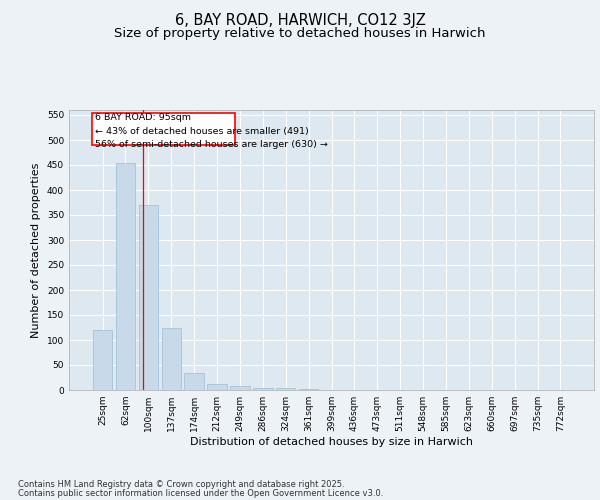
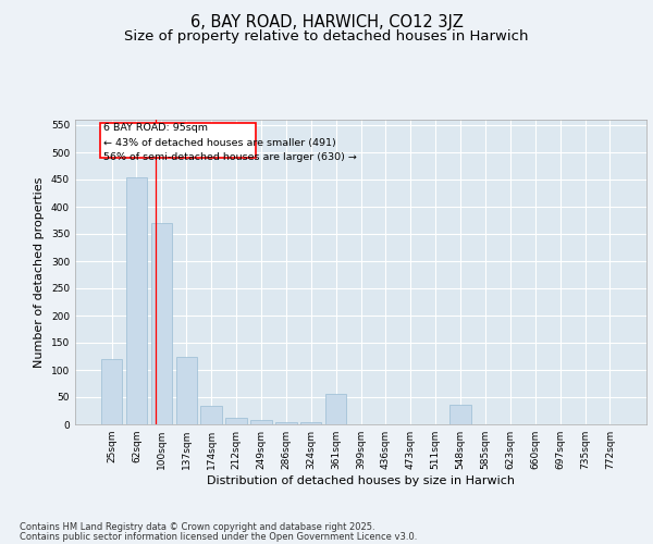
361sqm: 2 -> 56
548sqm: 1 -> 36
